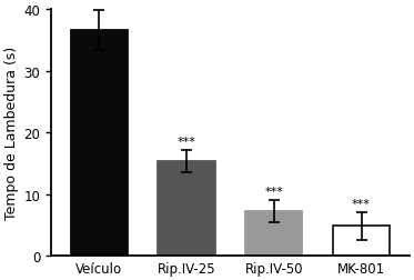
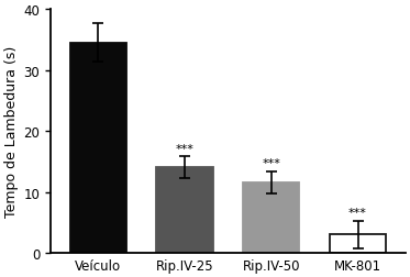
Veículo: 36.6 -> 34.5
Rip.IV-25: 15.4 -> 14.0
Rip.IV-50: 7.2 -> 11.5
MK-801: 4.8 -> 3.0
